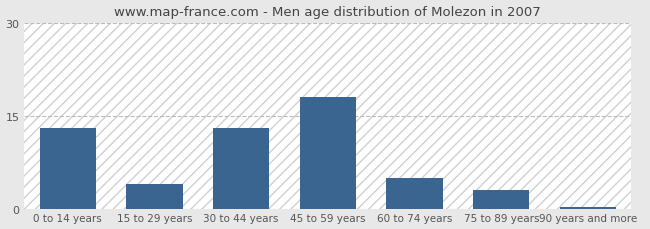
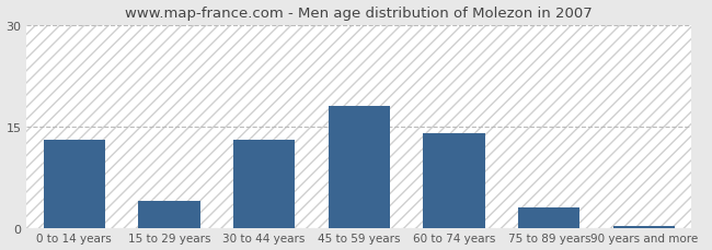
60 to 74 years: 5.0 -> 14.0
